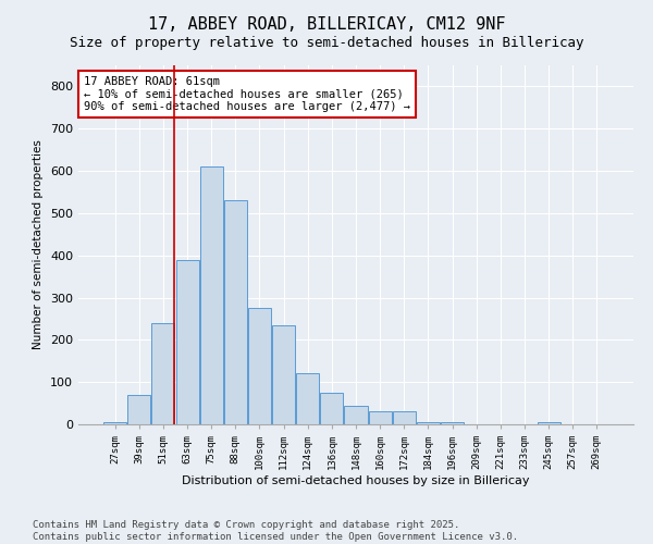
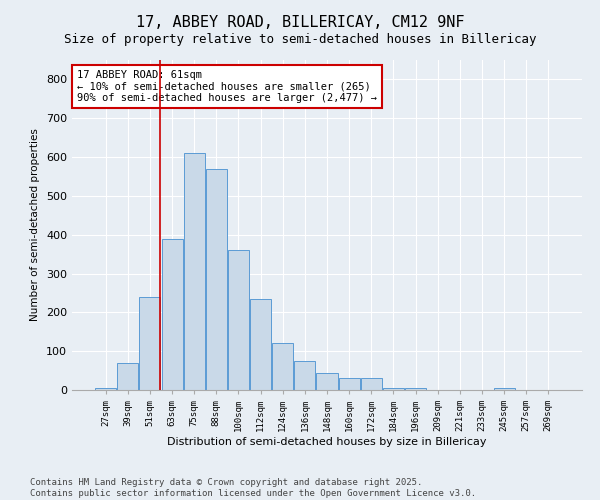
88sqm: 530 -> 570
100sqm: 275 -> 360
